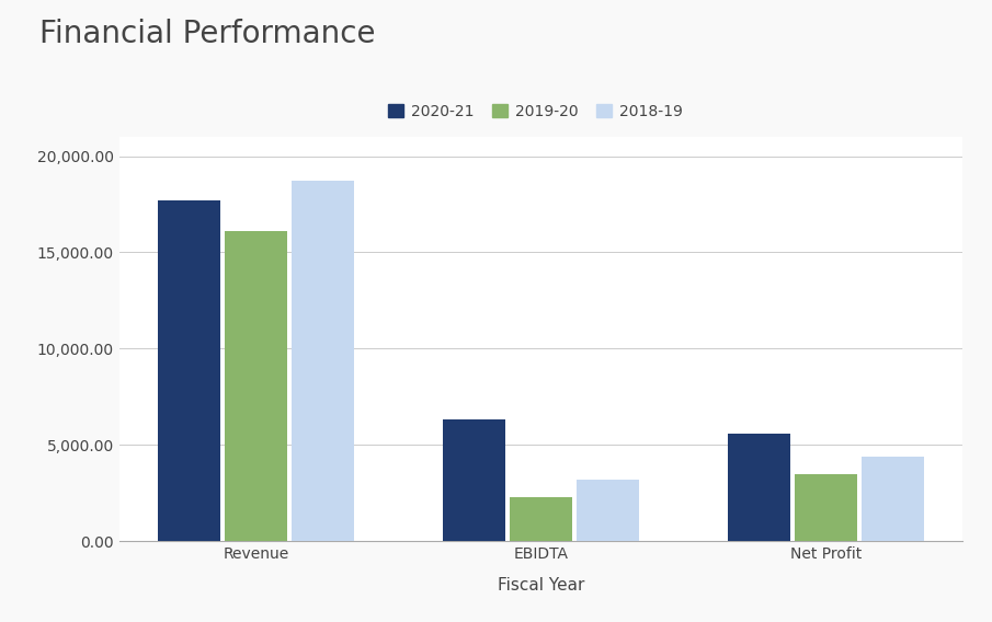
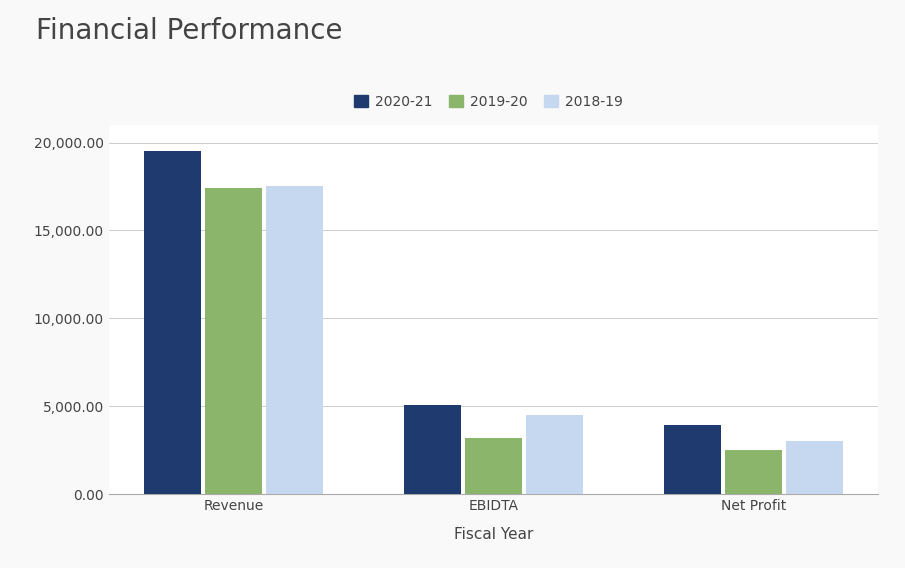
2020-21/Revenue: 17,700 -> 19,500
2019-20/Revenue: 16,100 -> 17,400
2018-19/Revenue: 18,700 -> 17,500
2020-21/EBIDTA: 6,300 -> 5,000
2019-20/EBIDTA: 2,300 -> 3,200
2018-19/EBIDTA: 3,200 -> 4,500
2020-21/Net Profit: 5,600 -> 4,000
2019-20/Net Profit: 3,500 -> 2,500
2018-19/Net Profit: 4,400 -> 3,000
